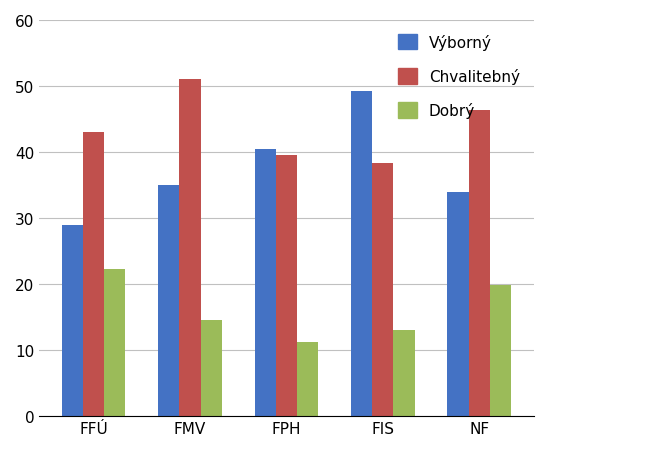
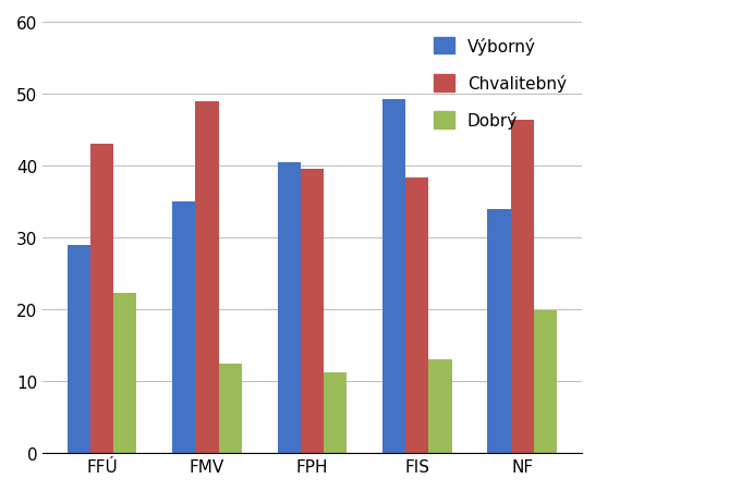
Chvalitebný/FMV: 51.0 -> 49.0
Dobrý/FMV: 14.6 -> 12.5
